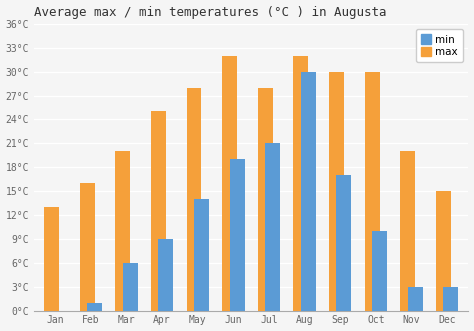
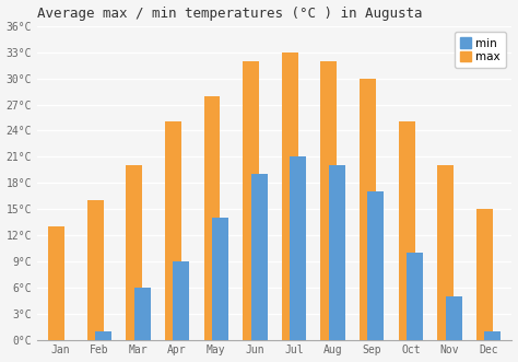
max/Jul: 28°C -> 33°C
min/Aug: 30°C -> 20°C
max/Oct: 30°C -> 25°C
min/Nov: 3°C -> 5°C
min/Dec: 3°C -> 1°C
